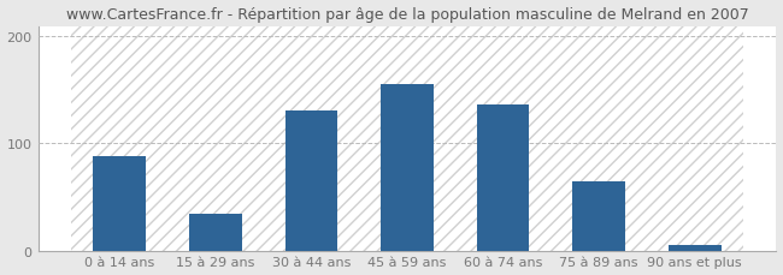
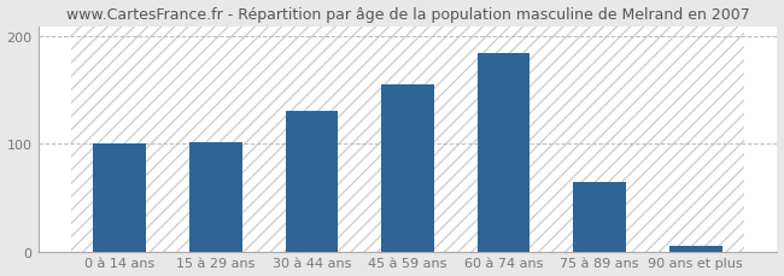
0 à 14 ans: 88 -> 101
15 à 29 ans: 34 -> 102
60 à 74 ans: 136 -> 185
